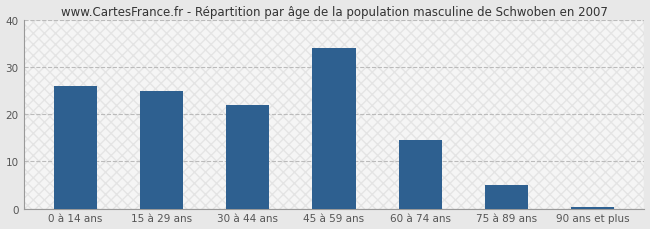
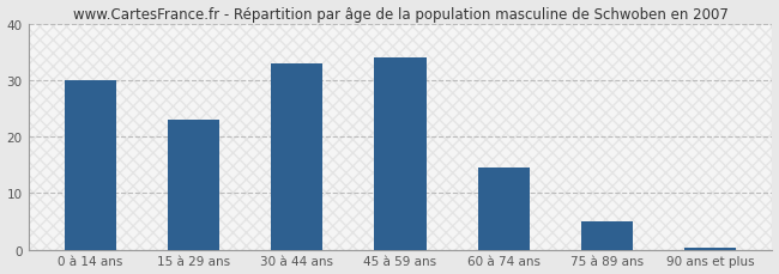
0 à 14 ans: 26.0 -> 30.0
15 à 29 ans: 25.0 -> 23.0
30 à 44 ans: 22.0 -> 33.0
